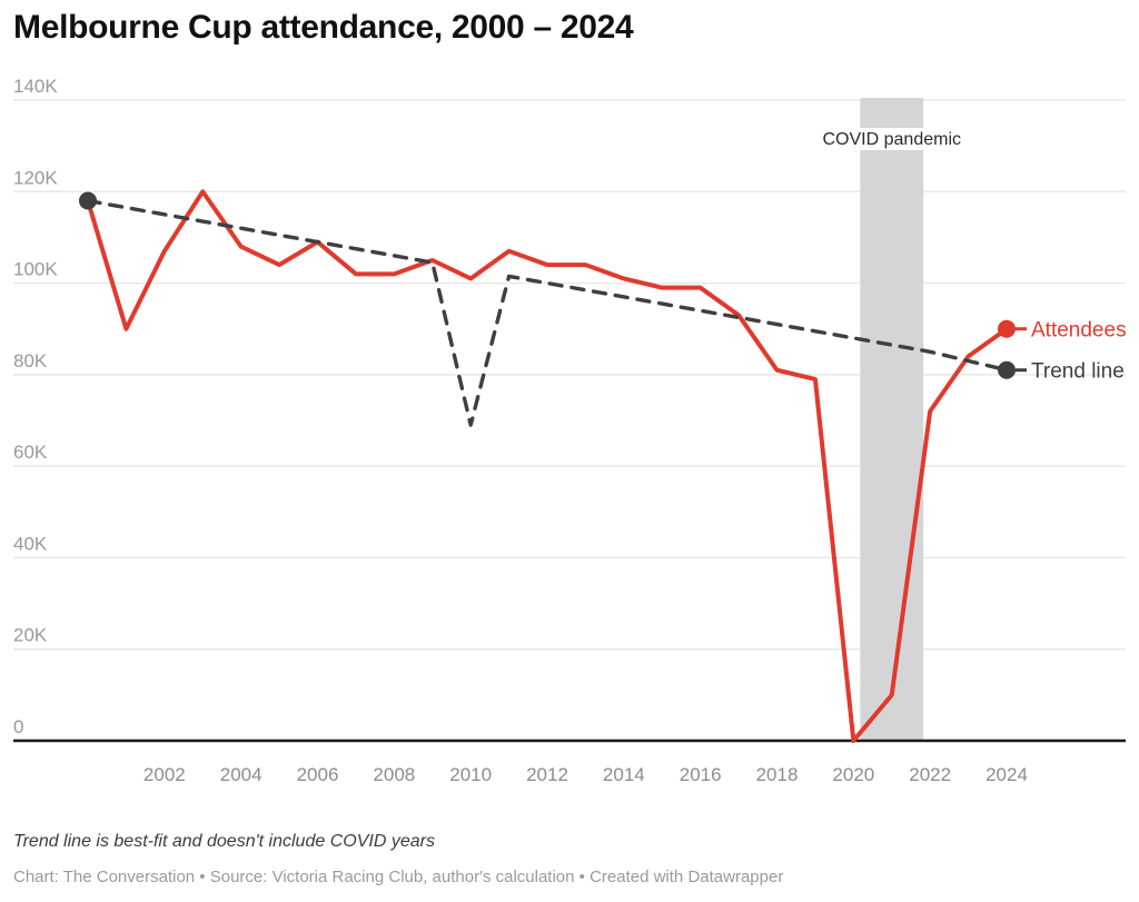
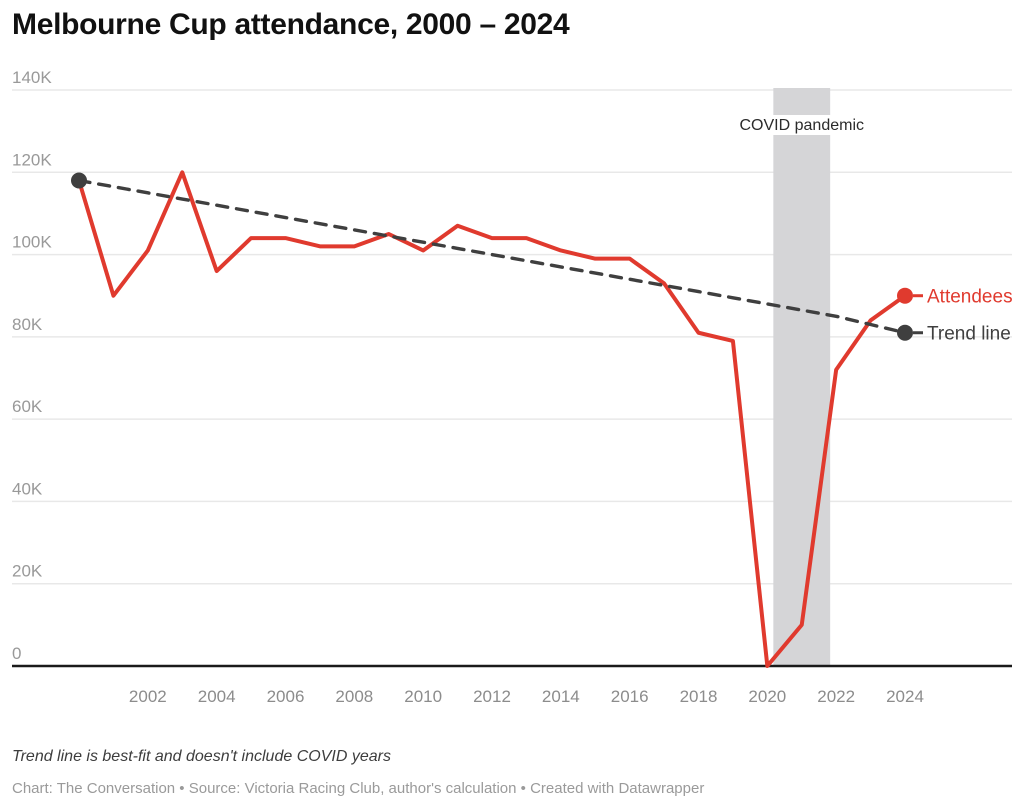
Attendees/2002: 107K -> 101K
Attendees/2004: 108K -> 96K
Attendees/2006: 109K -> 104K
Trend line/2010: 69K -> 103K
